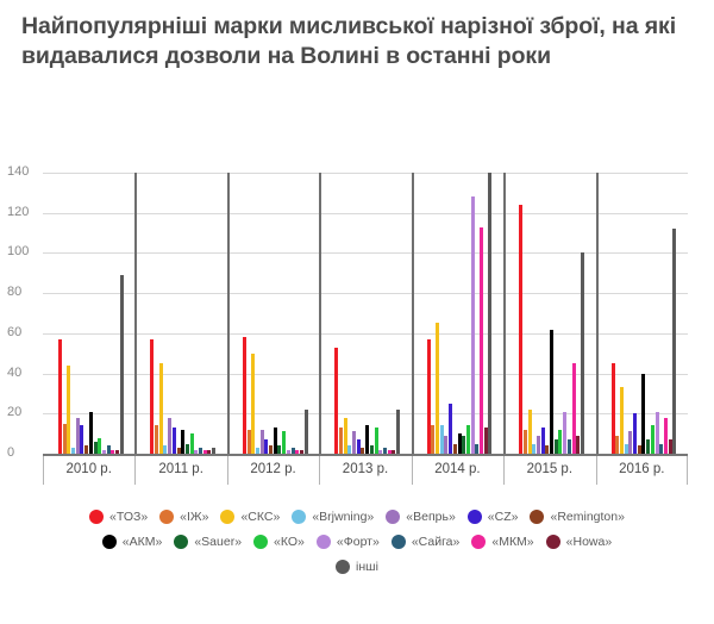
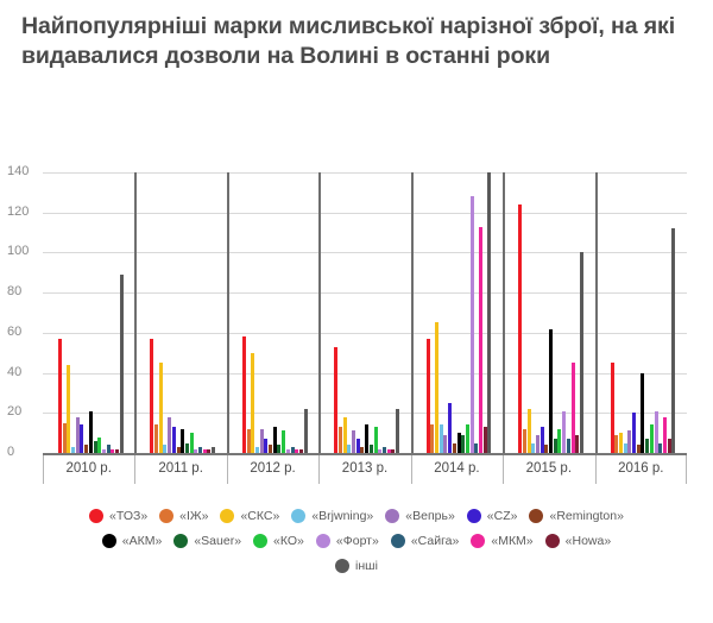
«СКС»/2016 р.: 33 -> 10
